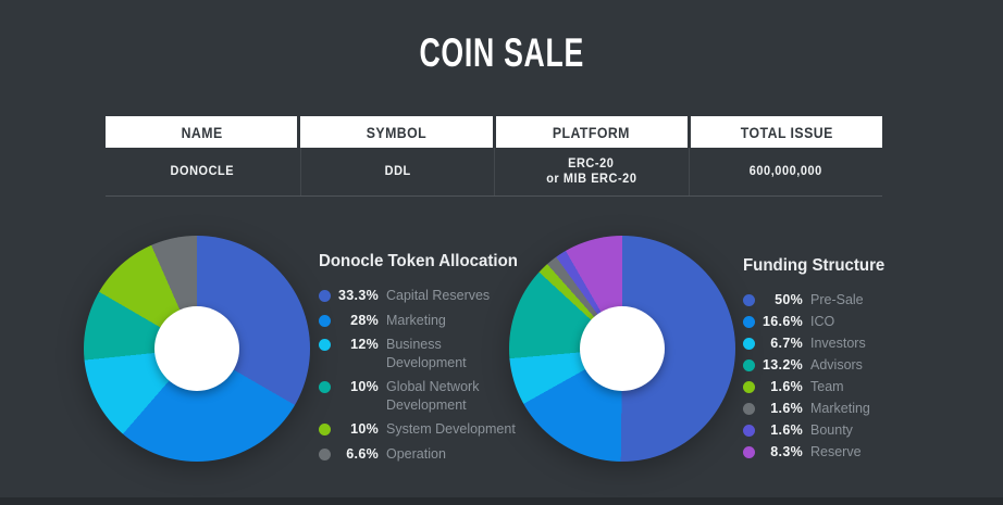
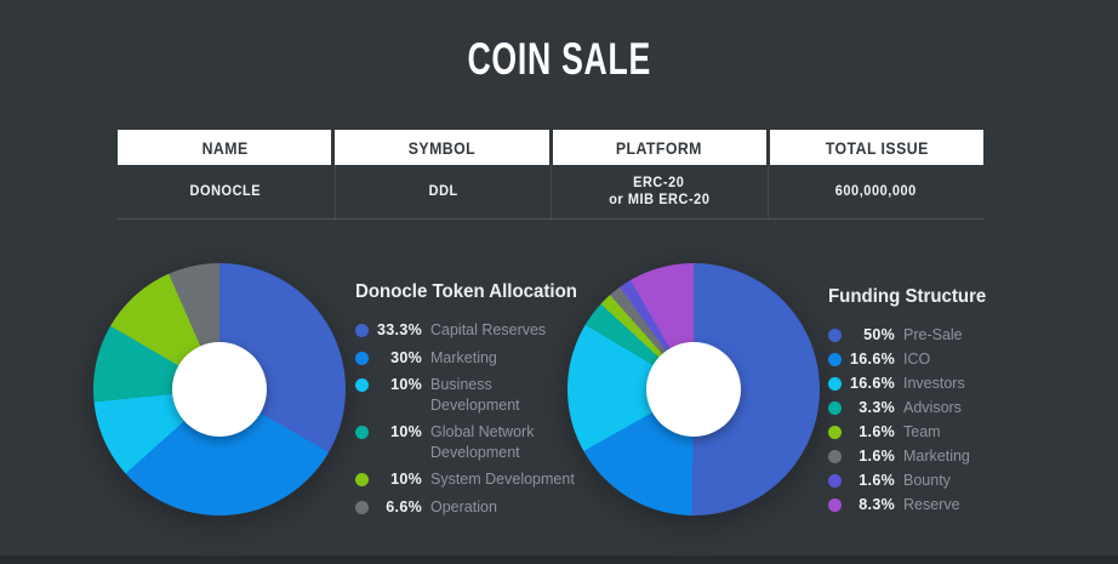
Donocle Token Allocation/Marketing: 28% -> 30%
Donocle Token Allocation/Business Development: 12% -> 10%
Funding Structure/Investors: 6.7% -> 16.6%
Funding Structure/Advisors: 13.2% -> 3.3%
